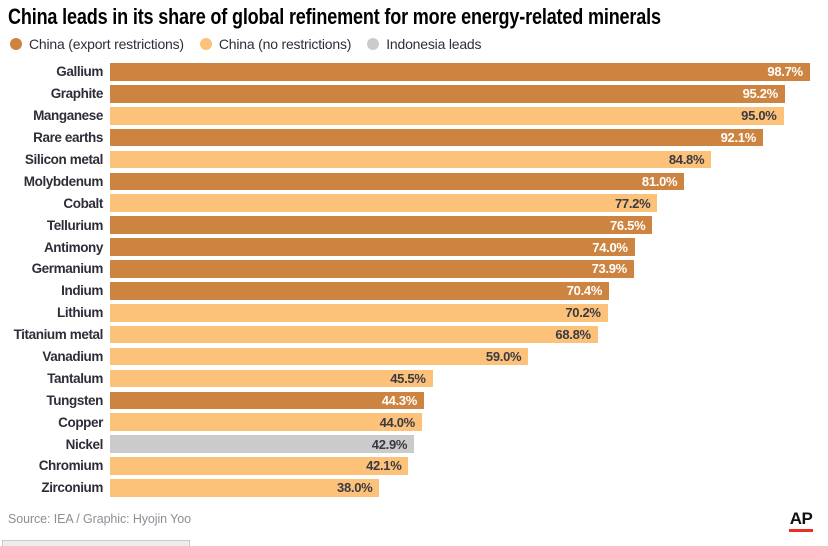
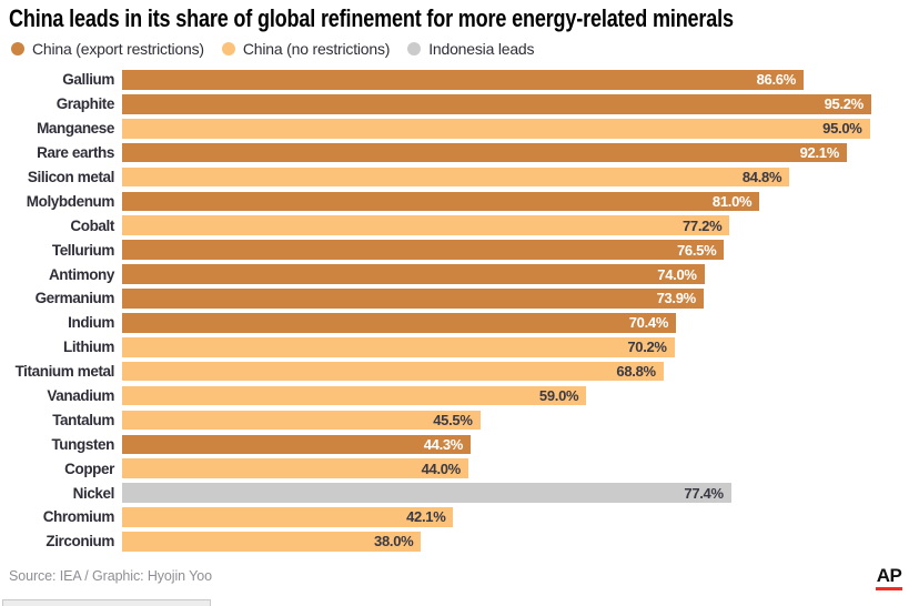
Gallium: 98.7% -> 86.6%
Nickel: 42.9% -> 77.4%
